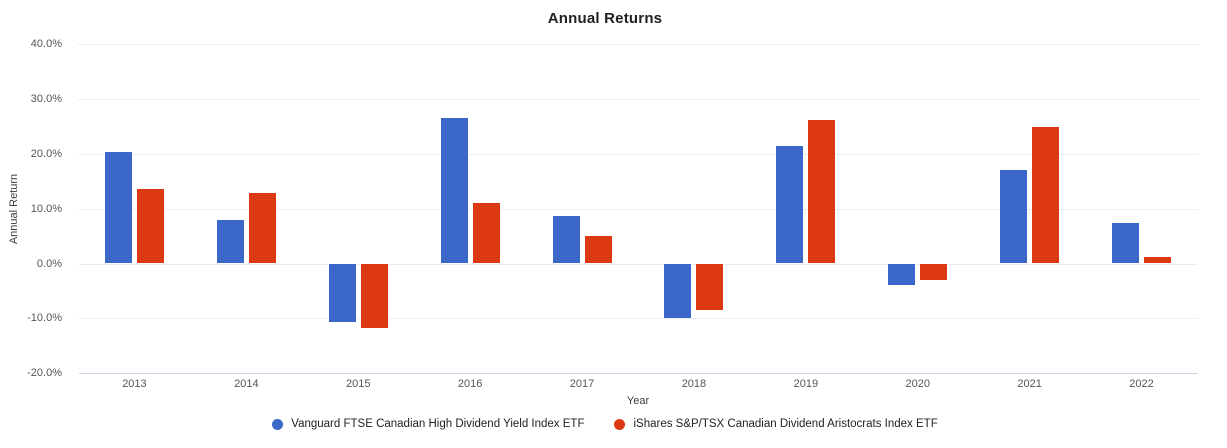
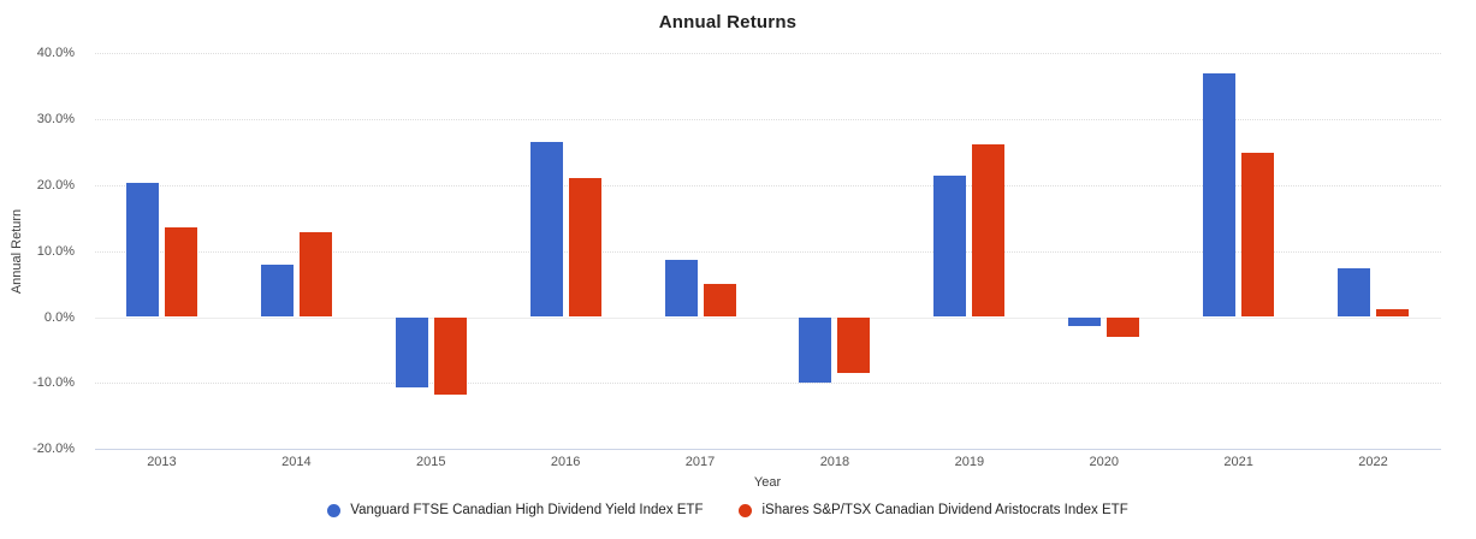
iShares S&P/TSX Canadian Dividend Aristocrats Index ETF/2016: 11% -> 21%
Vanguard FTSE Canadian High Dividend Yield Index ETF/2020: -4% -> -1%
Vanguard FTSE Canadian High Dividend Yield Index ETF/2021: 17% -> 37%
